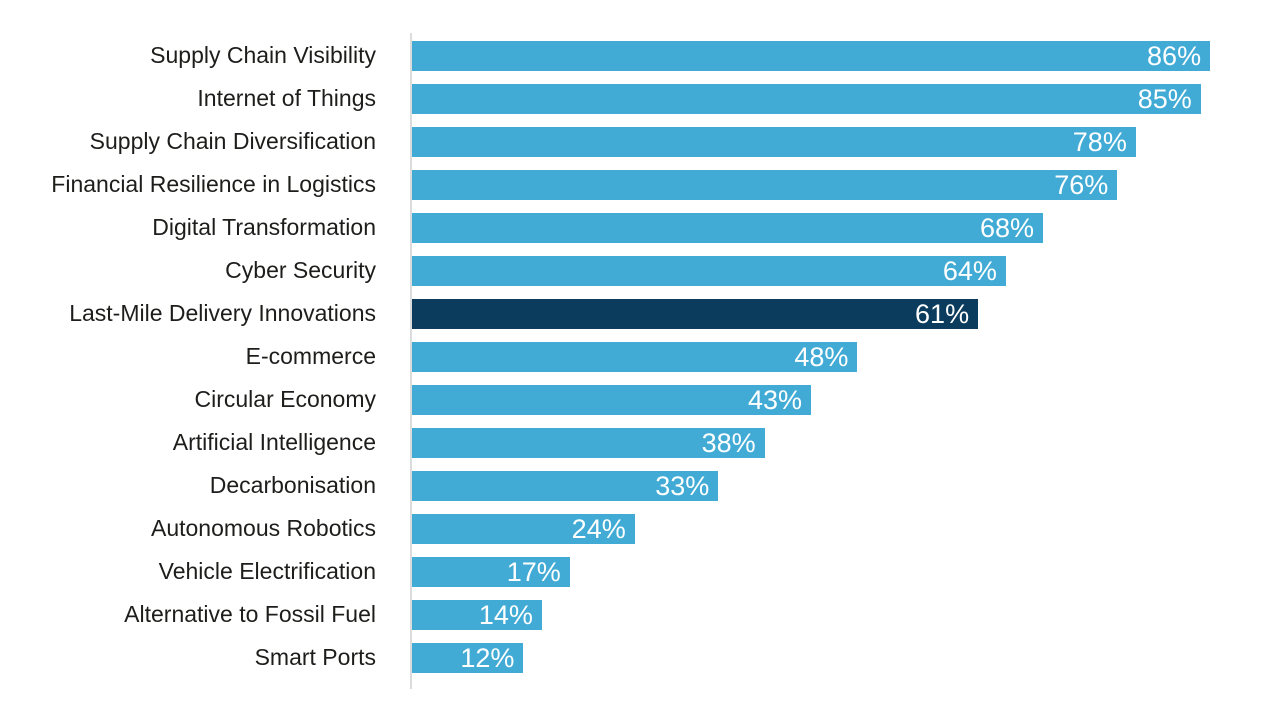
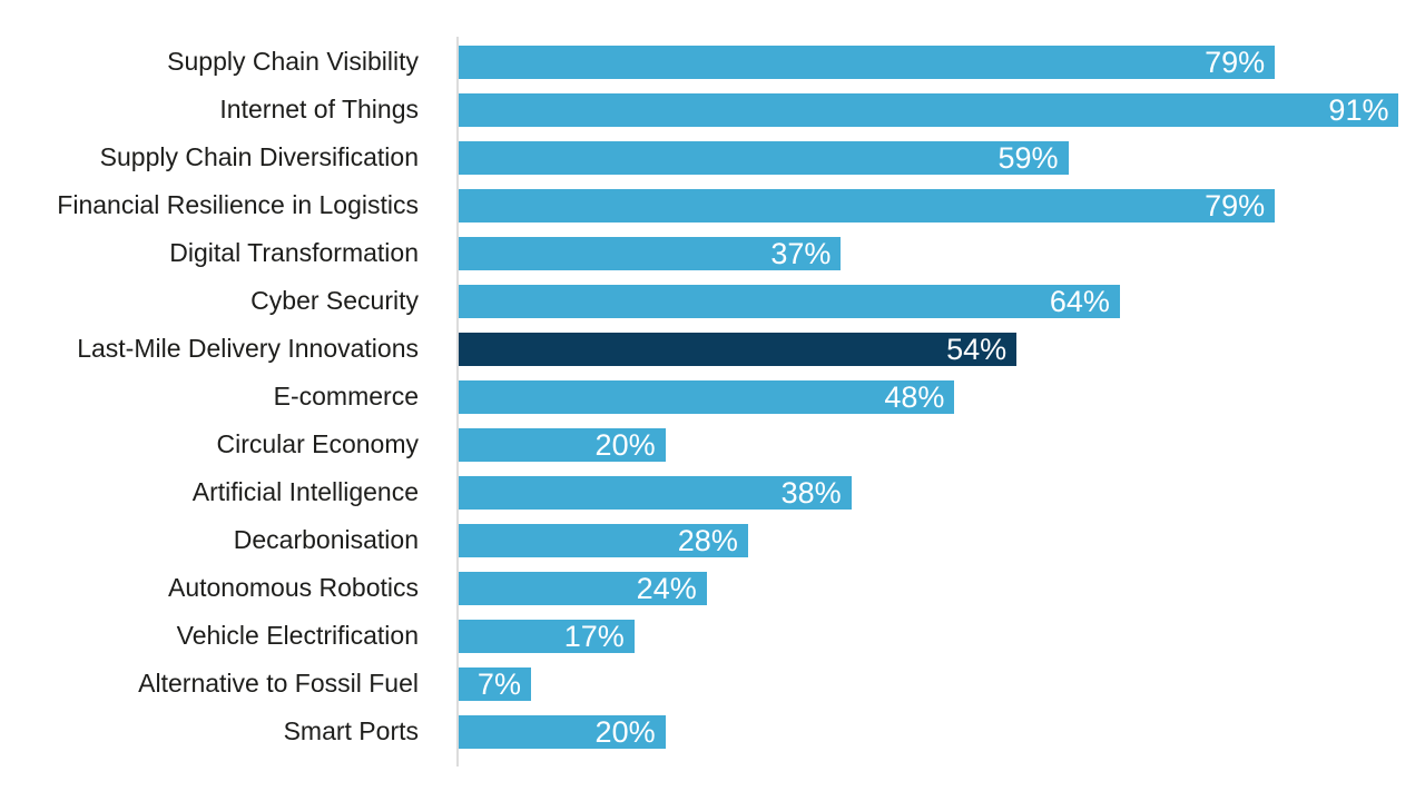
Supply Chain Visibility: 86% -> 79%
Internet of Things: 85% -> 91%
Supply Chain Diversification: 78% -> 59%
Financial Resilience in Logistics: 76% -> 79%
Digital Transformation: 68% -> 37%
Last-Mile Delivery Innovations: 61% -> 54%
Circular Economy: 43% -> 20%
Decarbonisation: 33% -> 28%
Alternative to Fossil Fuel: 14% -> 7%
Smart Ports: 12% -> 20%
